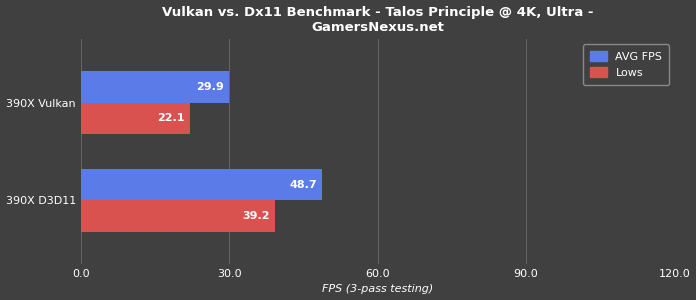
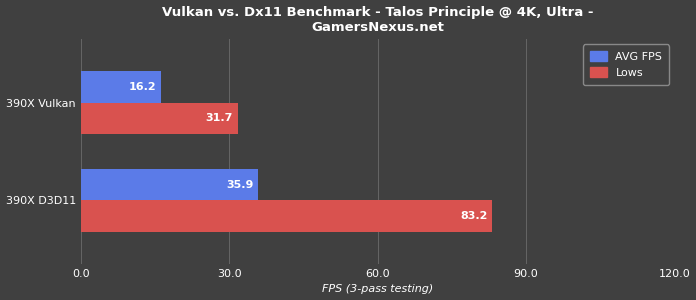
AVG FPS/390X Vulkan: 29.9 -> 16.2
Lows/390X Vulkan: 22.1 -> 31.7
AVG FPS/390X D3D11: 48.7 -> 35.9
Lows/390X D3D11: 39.2 -> 83.2
